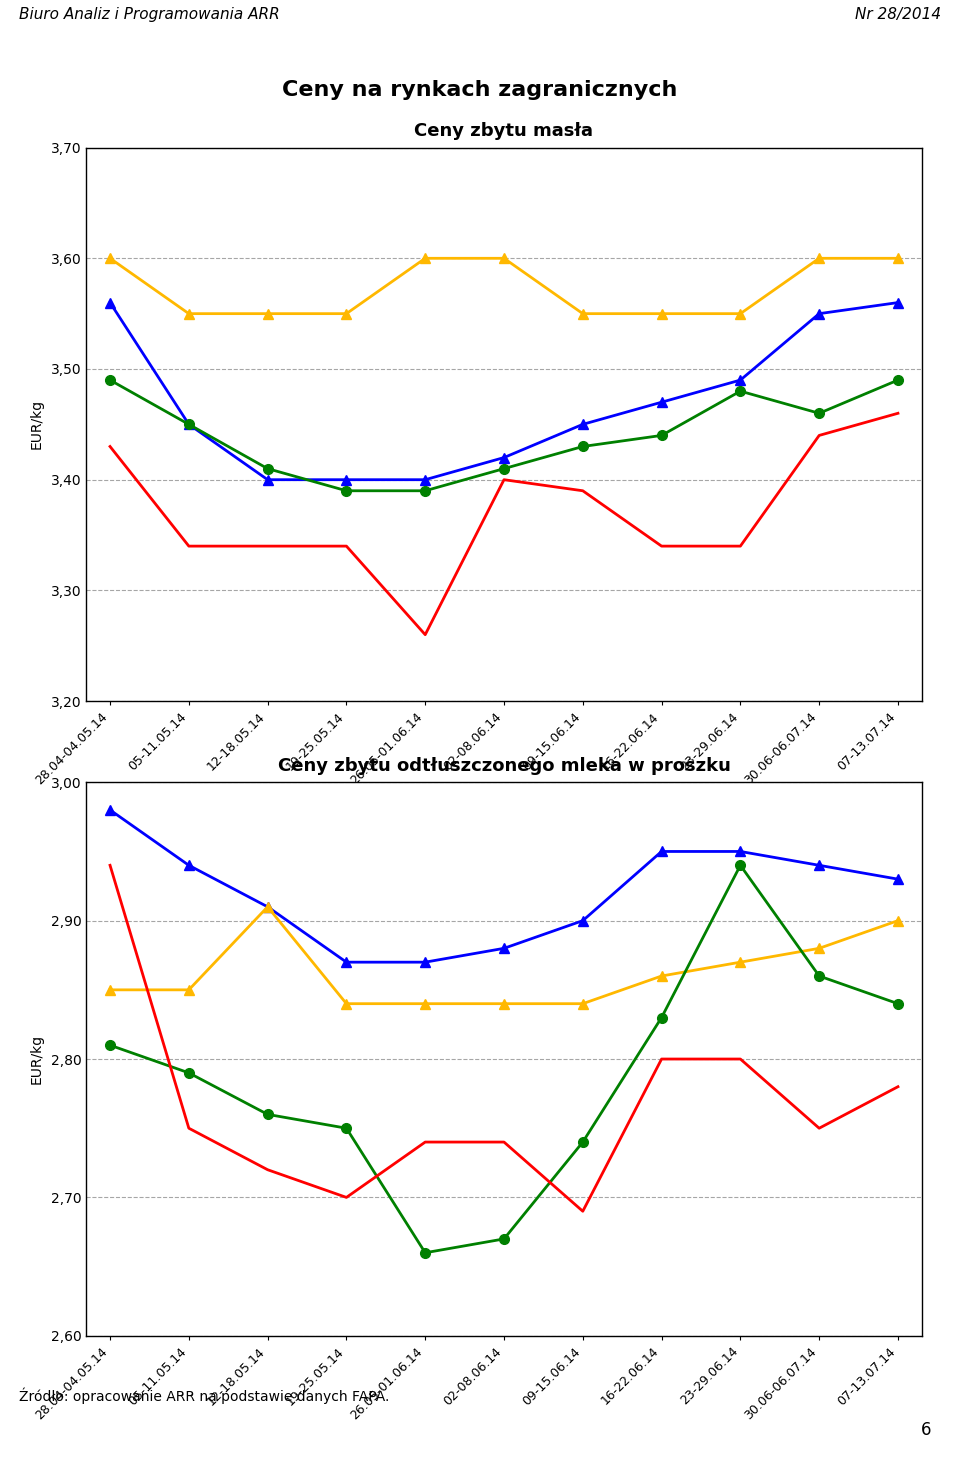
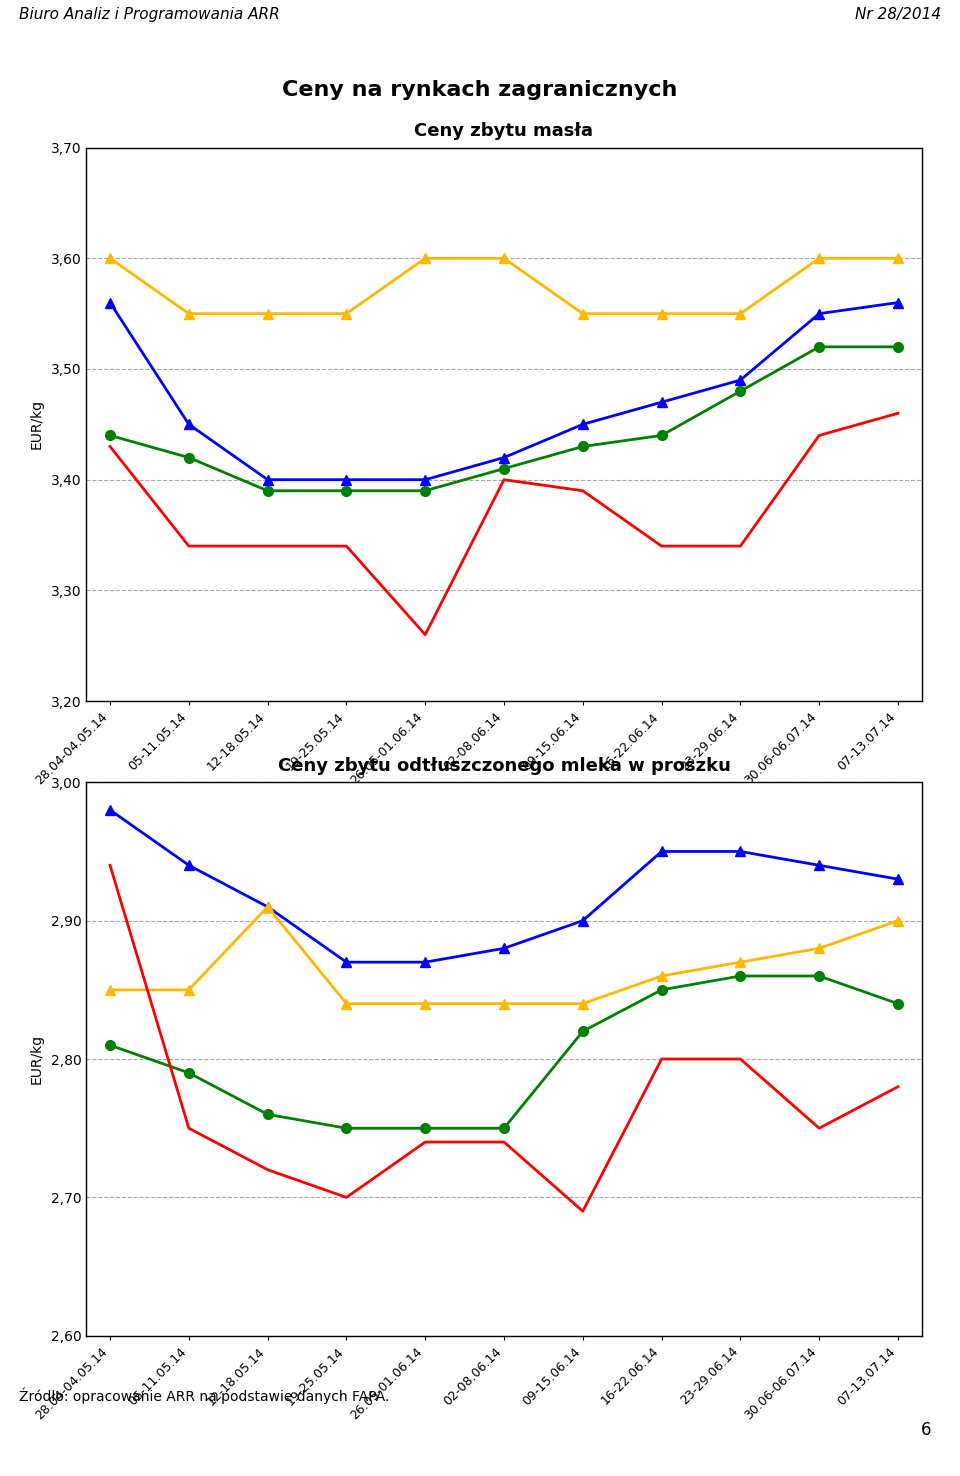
Ceny zbytu masła/Holandia/28.04-04.05.14: 3,49 -> 3,44
Ceny zbytu masła/Holandia/05-11.05.14: 3,45 -> 3,42
Ceny zbytu masła/Holandia/12-18.05.14: 3,41 -> 3,39
Ceny zbytu masła/Holandia/30.06-06.07.14: 3,46 -> 3,52
Ceny zbytu masła/Holandia/07-13.07.14: 3,49 -> 3,52
Holandia/26.05-01.06.14: 2,66 -> 2,75
Holandia/02-08.06.14: 2,67 -> 2,75
Holandia/09-15.06.14: 2,74 -> 2,82
Holandia/16-22.06.14: 2,83 -> 2,85
Holandia/23-29.06.14: 2,94 -> 2,86
